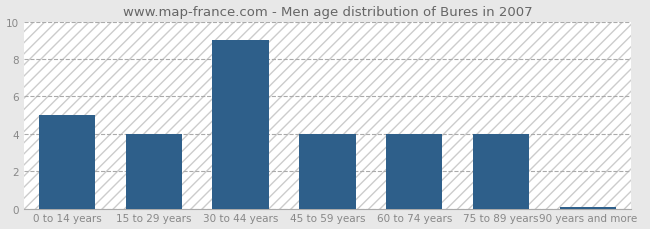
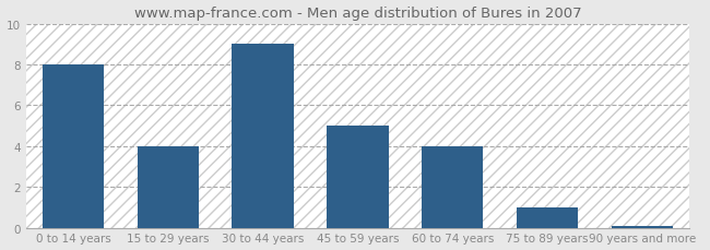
0 to 14 years: 5.0 -> 8.0
45 to 59 years: 4.0 -> 5.0
75 to 89 years: 4.0 -> 1.0
